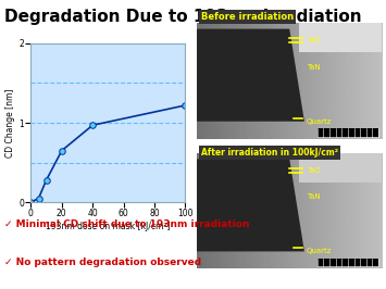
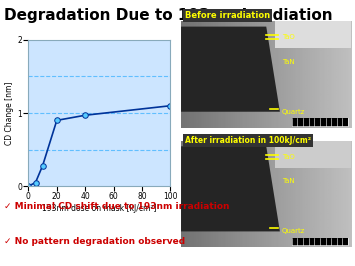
20: 0.65 -> 0.90
100: 1.22 -> 1.10
